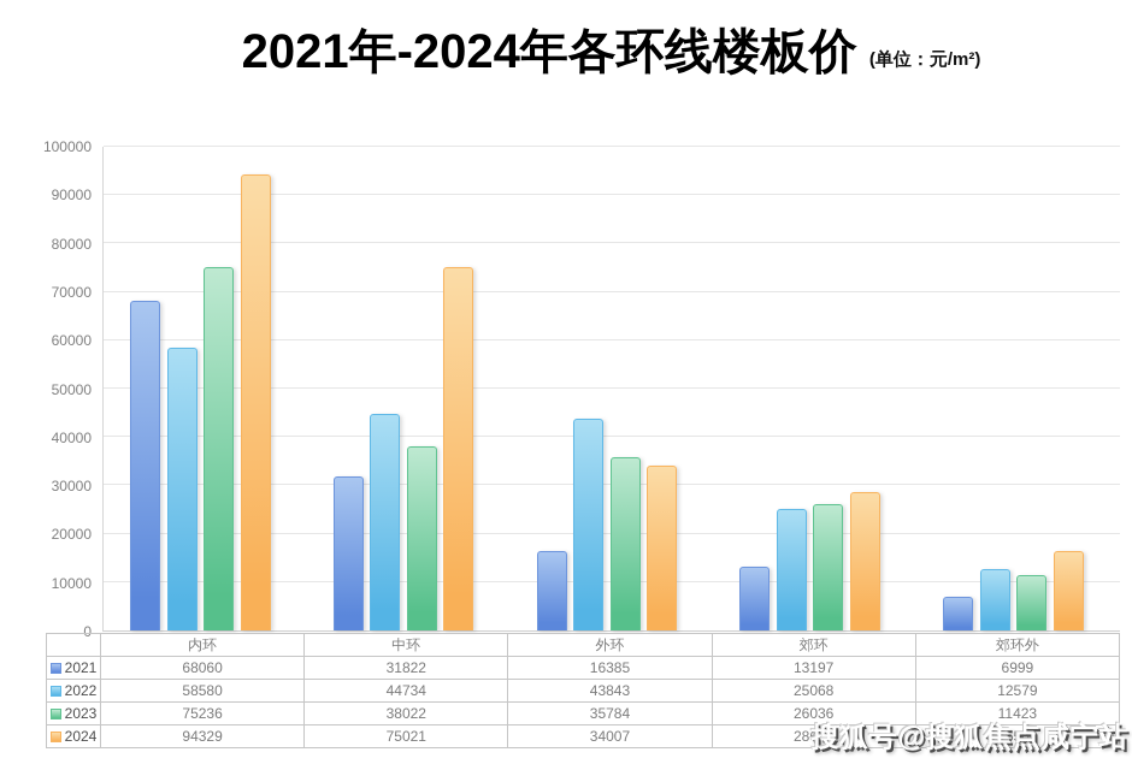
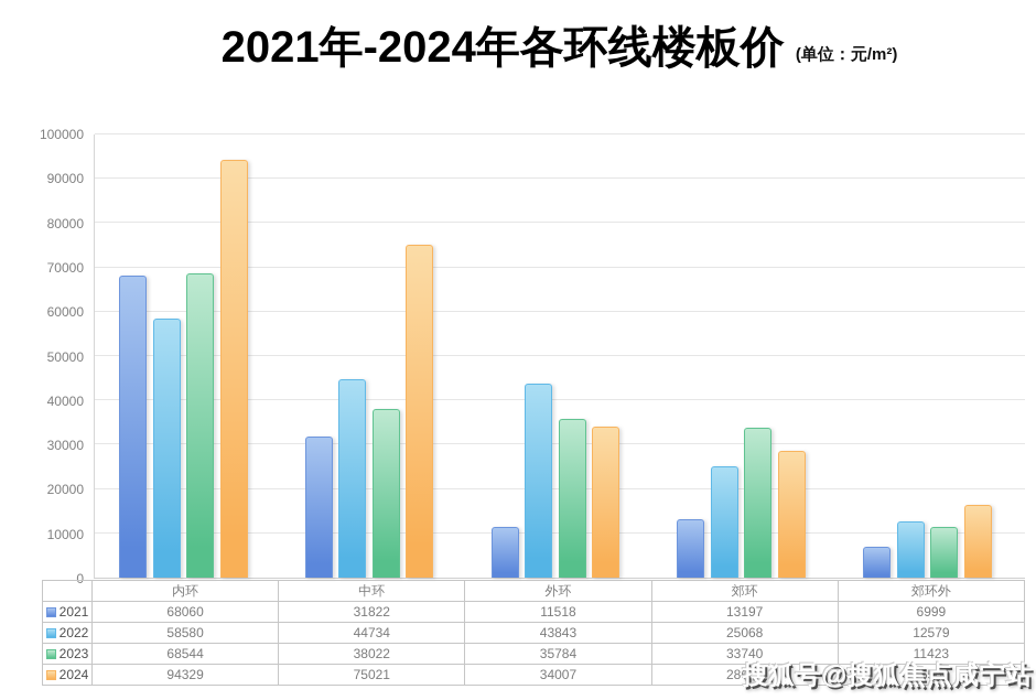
2023/内环: 75236 -> 68544
2021/外环: 16385 -> 11518
2023/郊环: 26036 -> 33740
